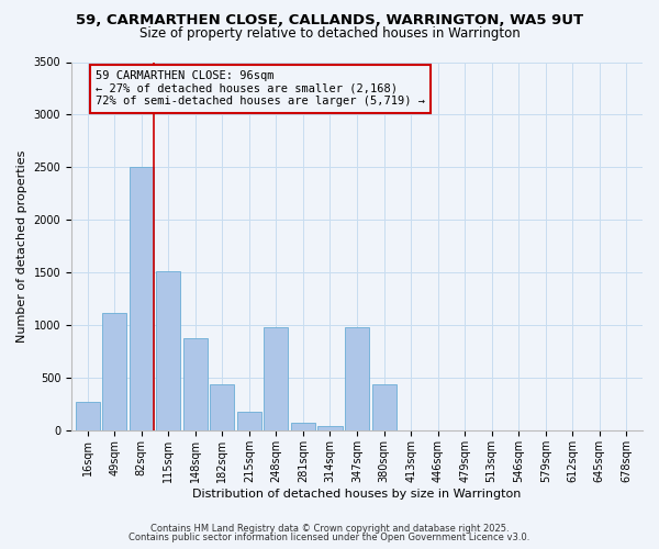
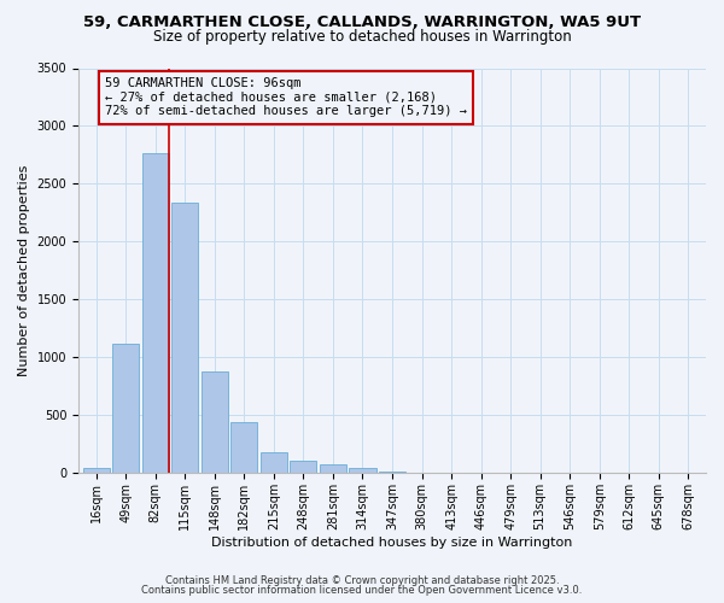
16sqm: 280 -> 50
82sqm: 2500 -> 2770
115sqm: 1520 -> 2340
248sqm: 980 -> 100
347sqm: 980 -> 20
380sqm: 440 -> 10
